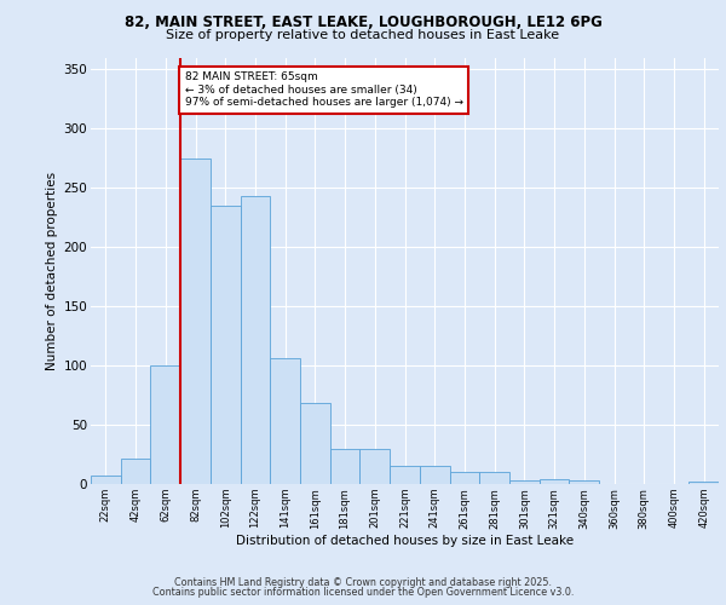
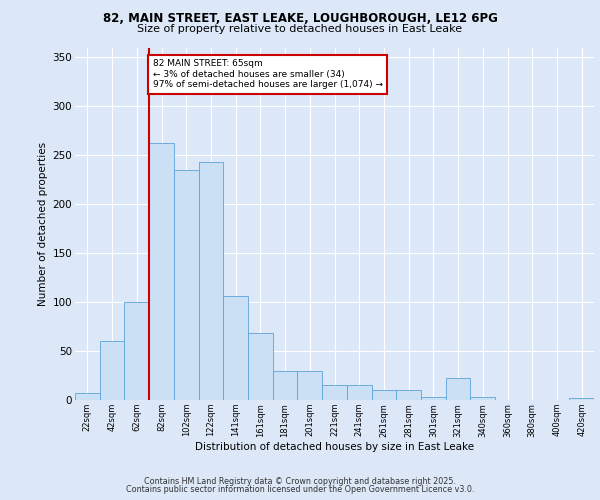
42sqm: 21 -> 60
82sqm: 275 -> 262
321sqm: 4 -> 22
